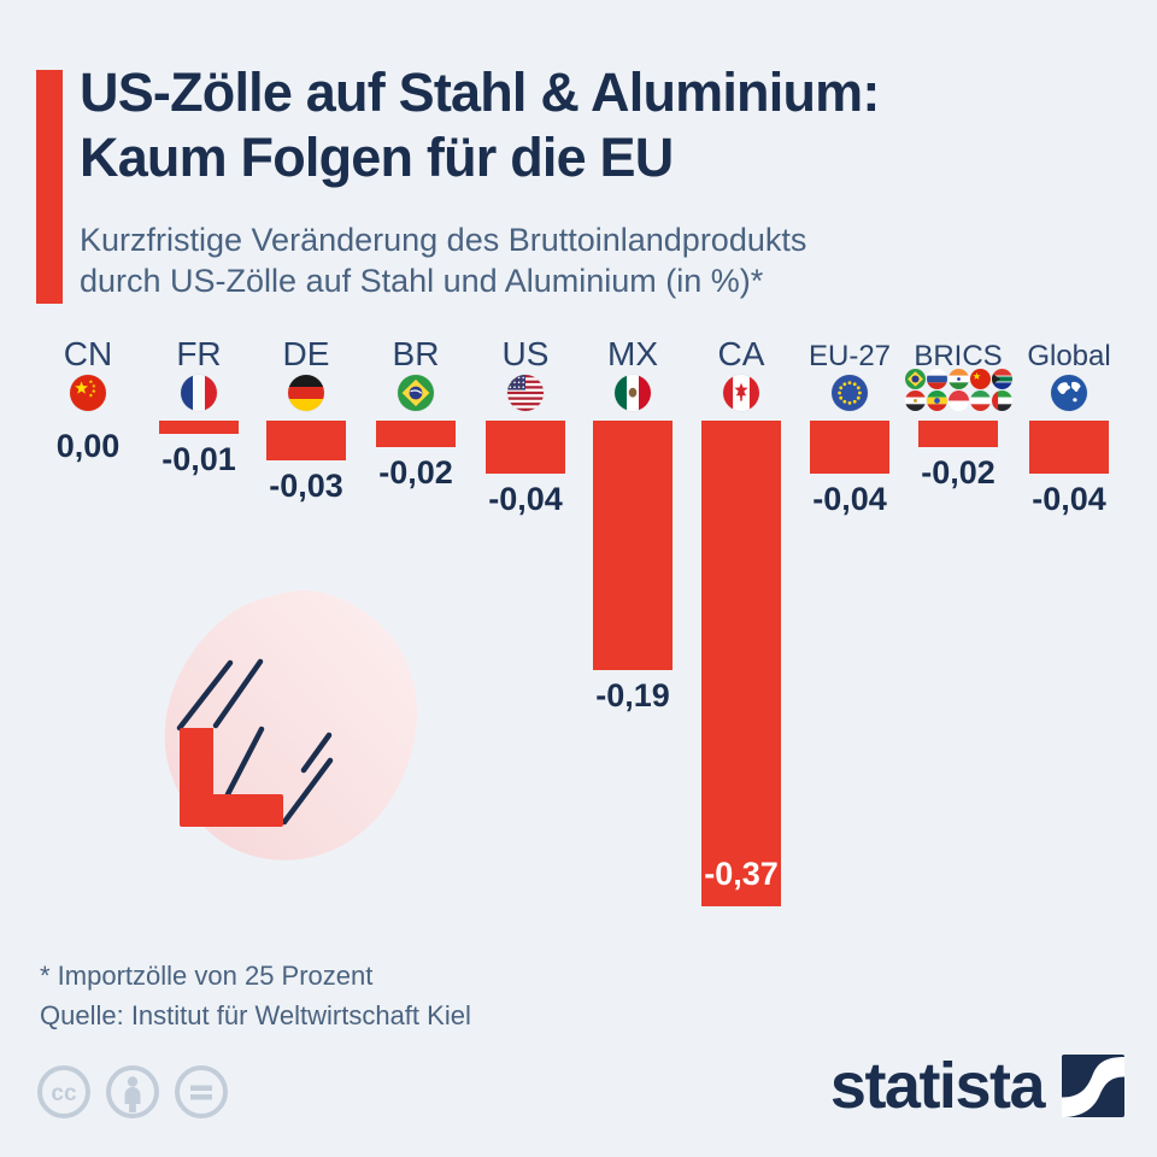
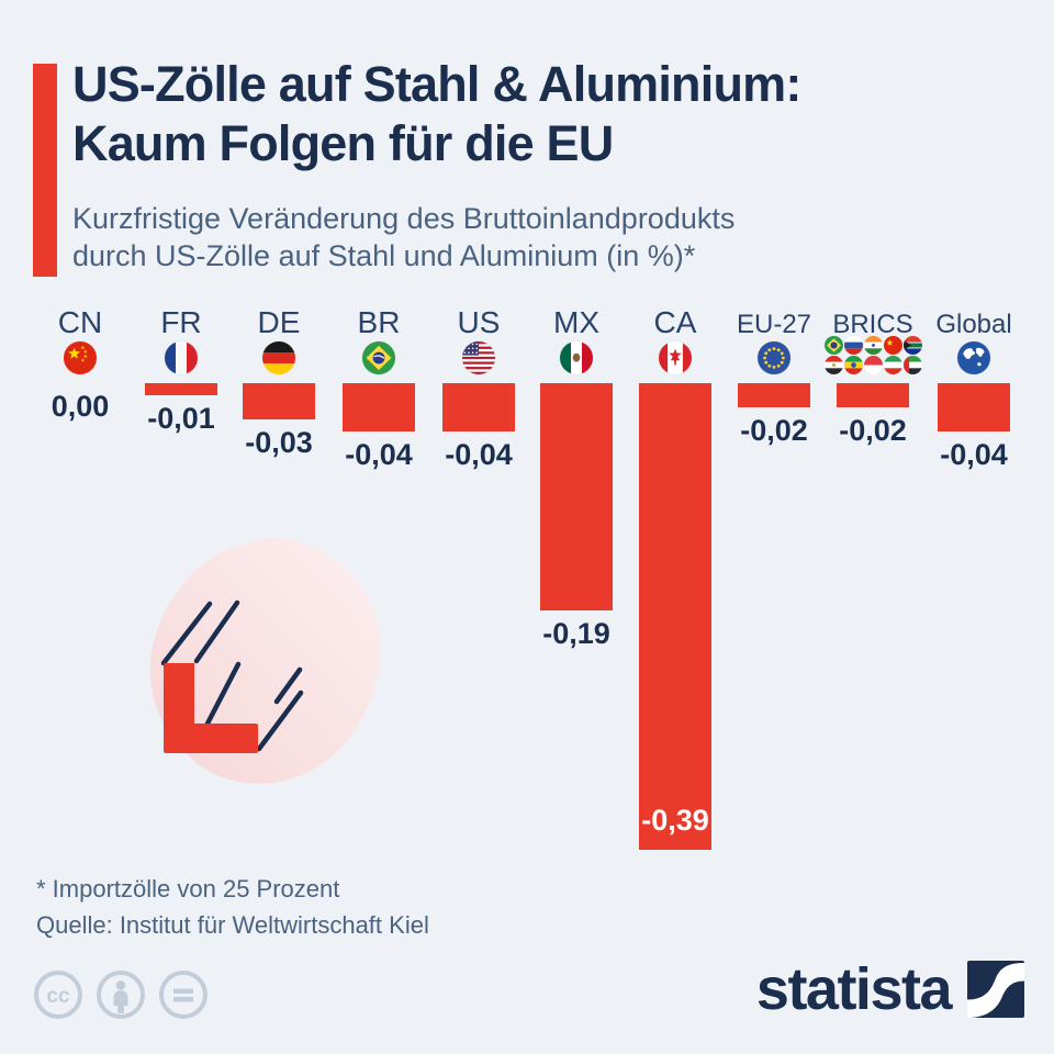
BR: -0,02 -> -0,04
CA: -0,37 -> -0,39
EU-27: -0,04 -> -0,02
